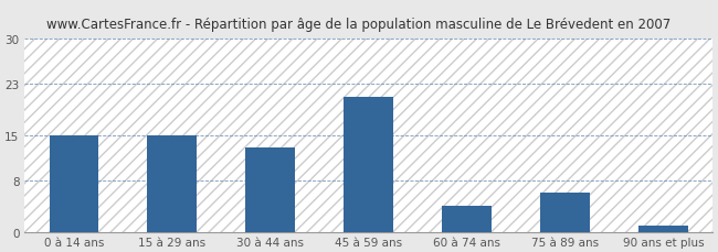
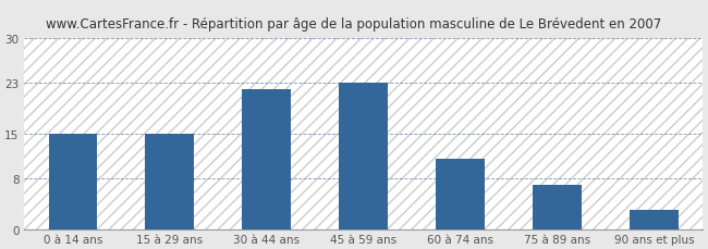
30 à 44 ans: 13 -> 22
45 à 59 ans: 21 -> 23
60 à 74 ans: 4 -> 11
75 à 89 ans: 6 -> 7
90 ans et plus: 1 -> 3
